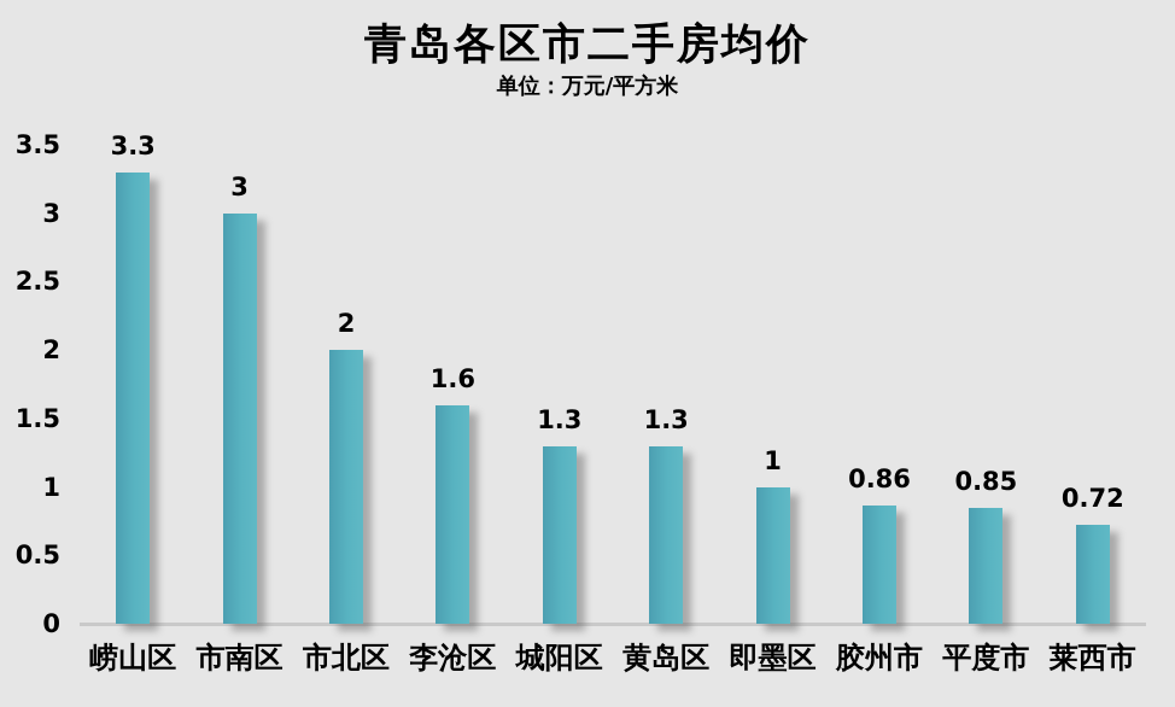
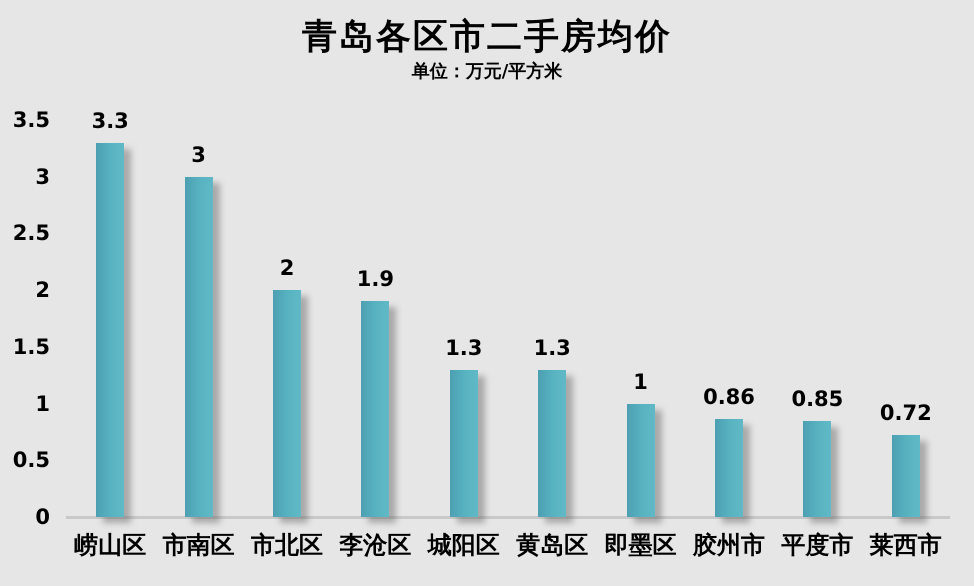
李沧区: 1.6 -> 1.9
